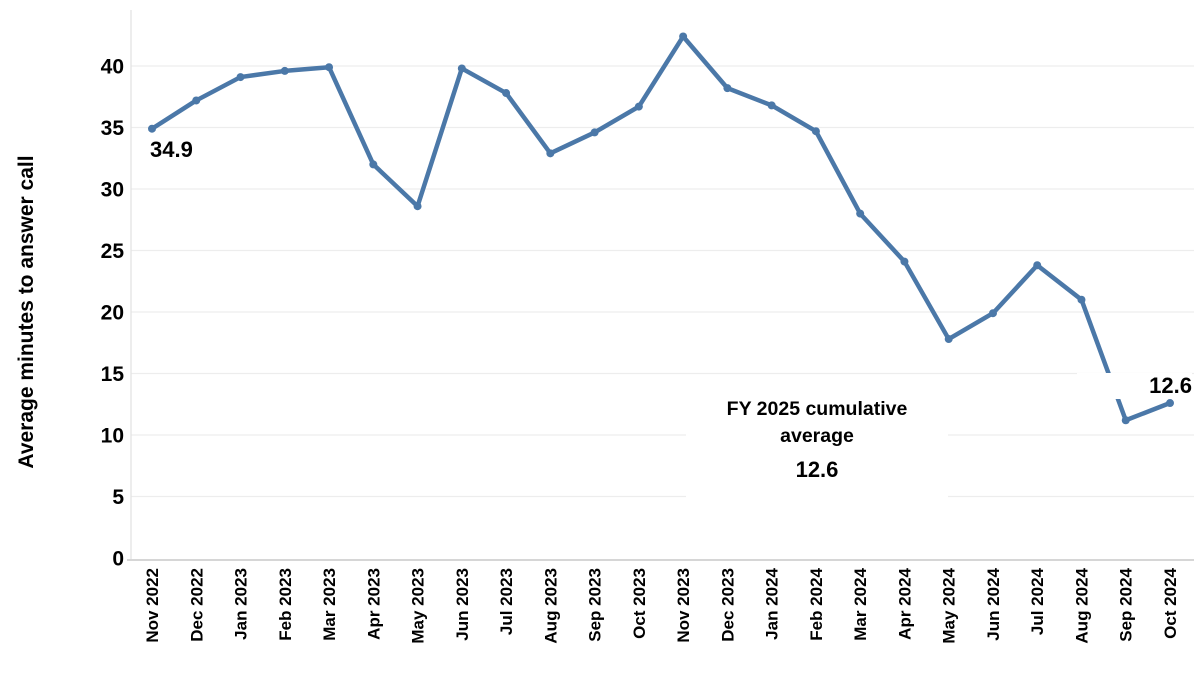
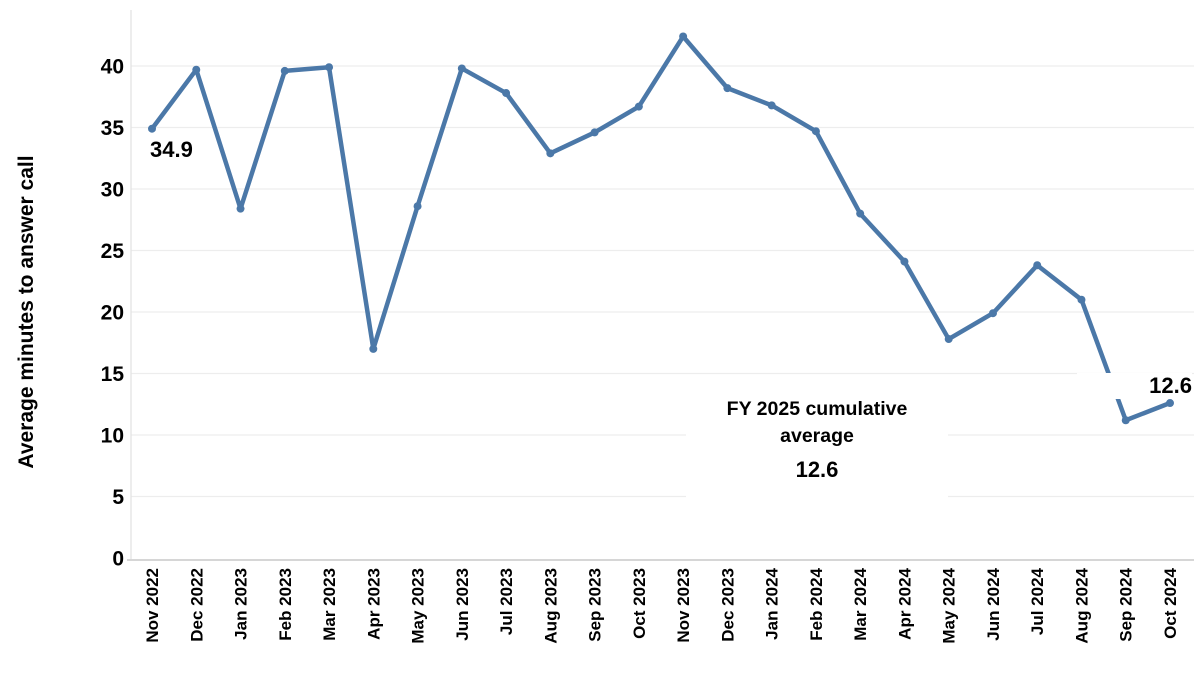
Dec 2022: 37.2 -> 39.7
Jan 2023: 39.1 -> 28.4
Apr 2023: 32.0 -> 17.0
